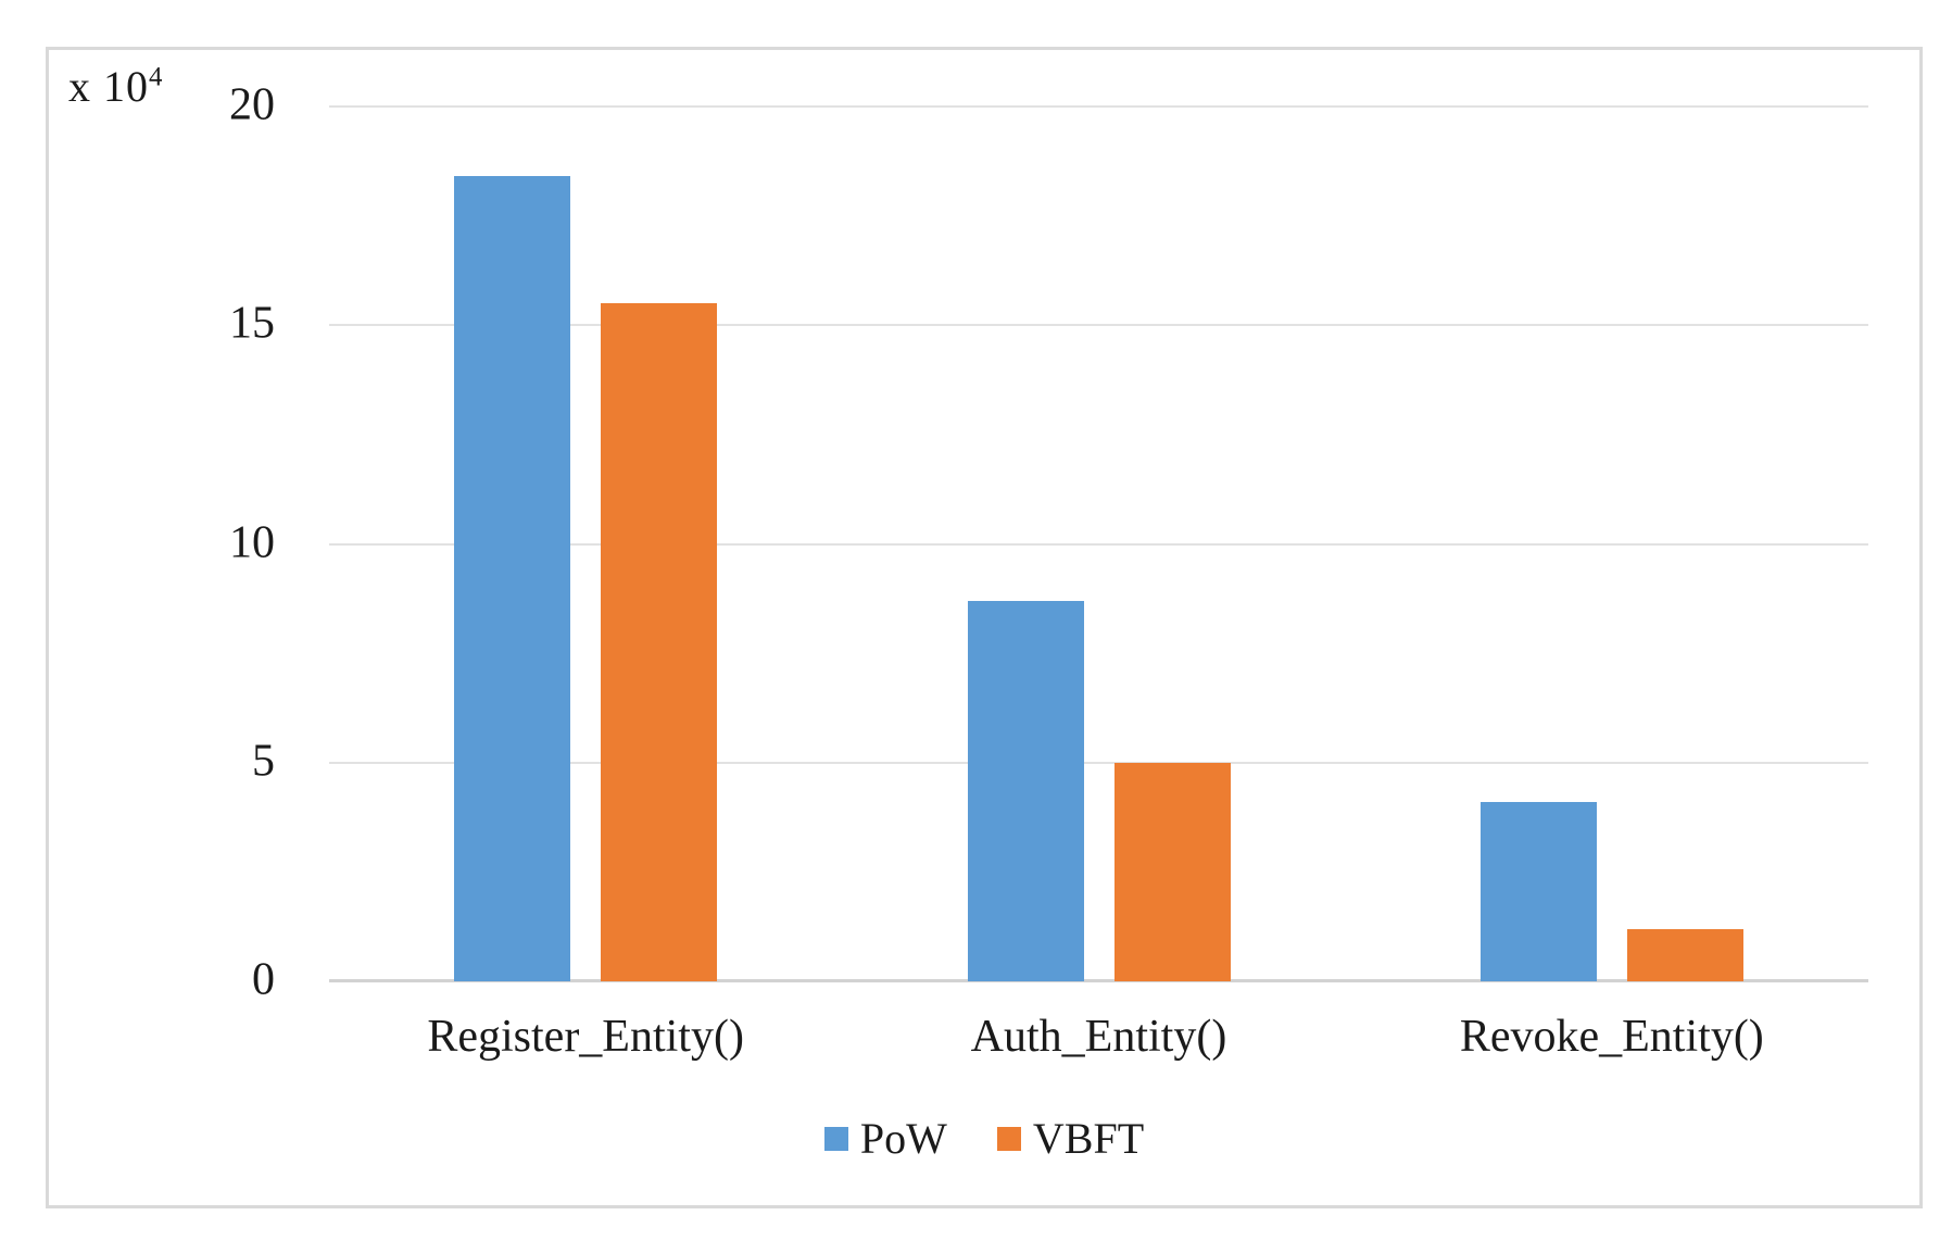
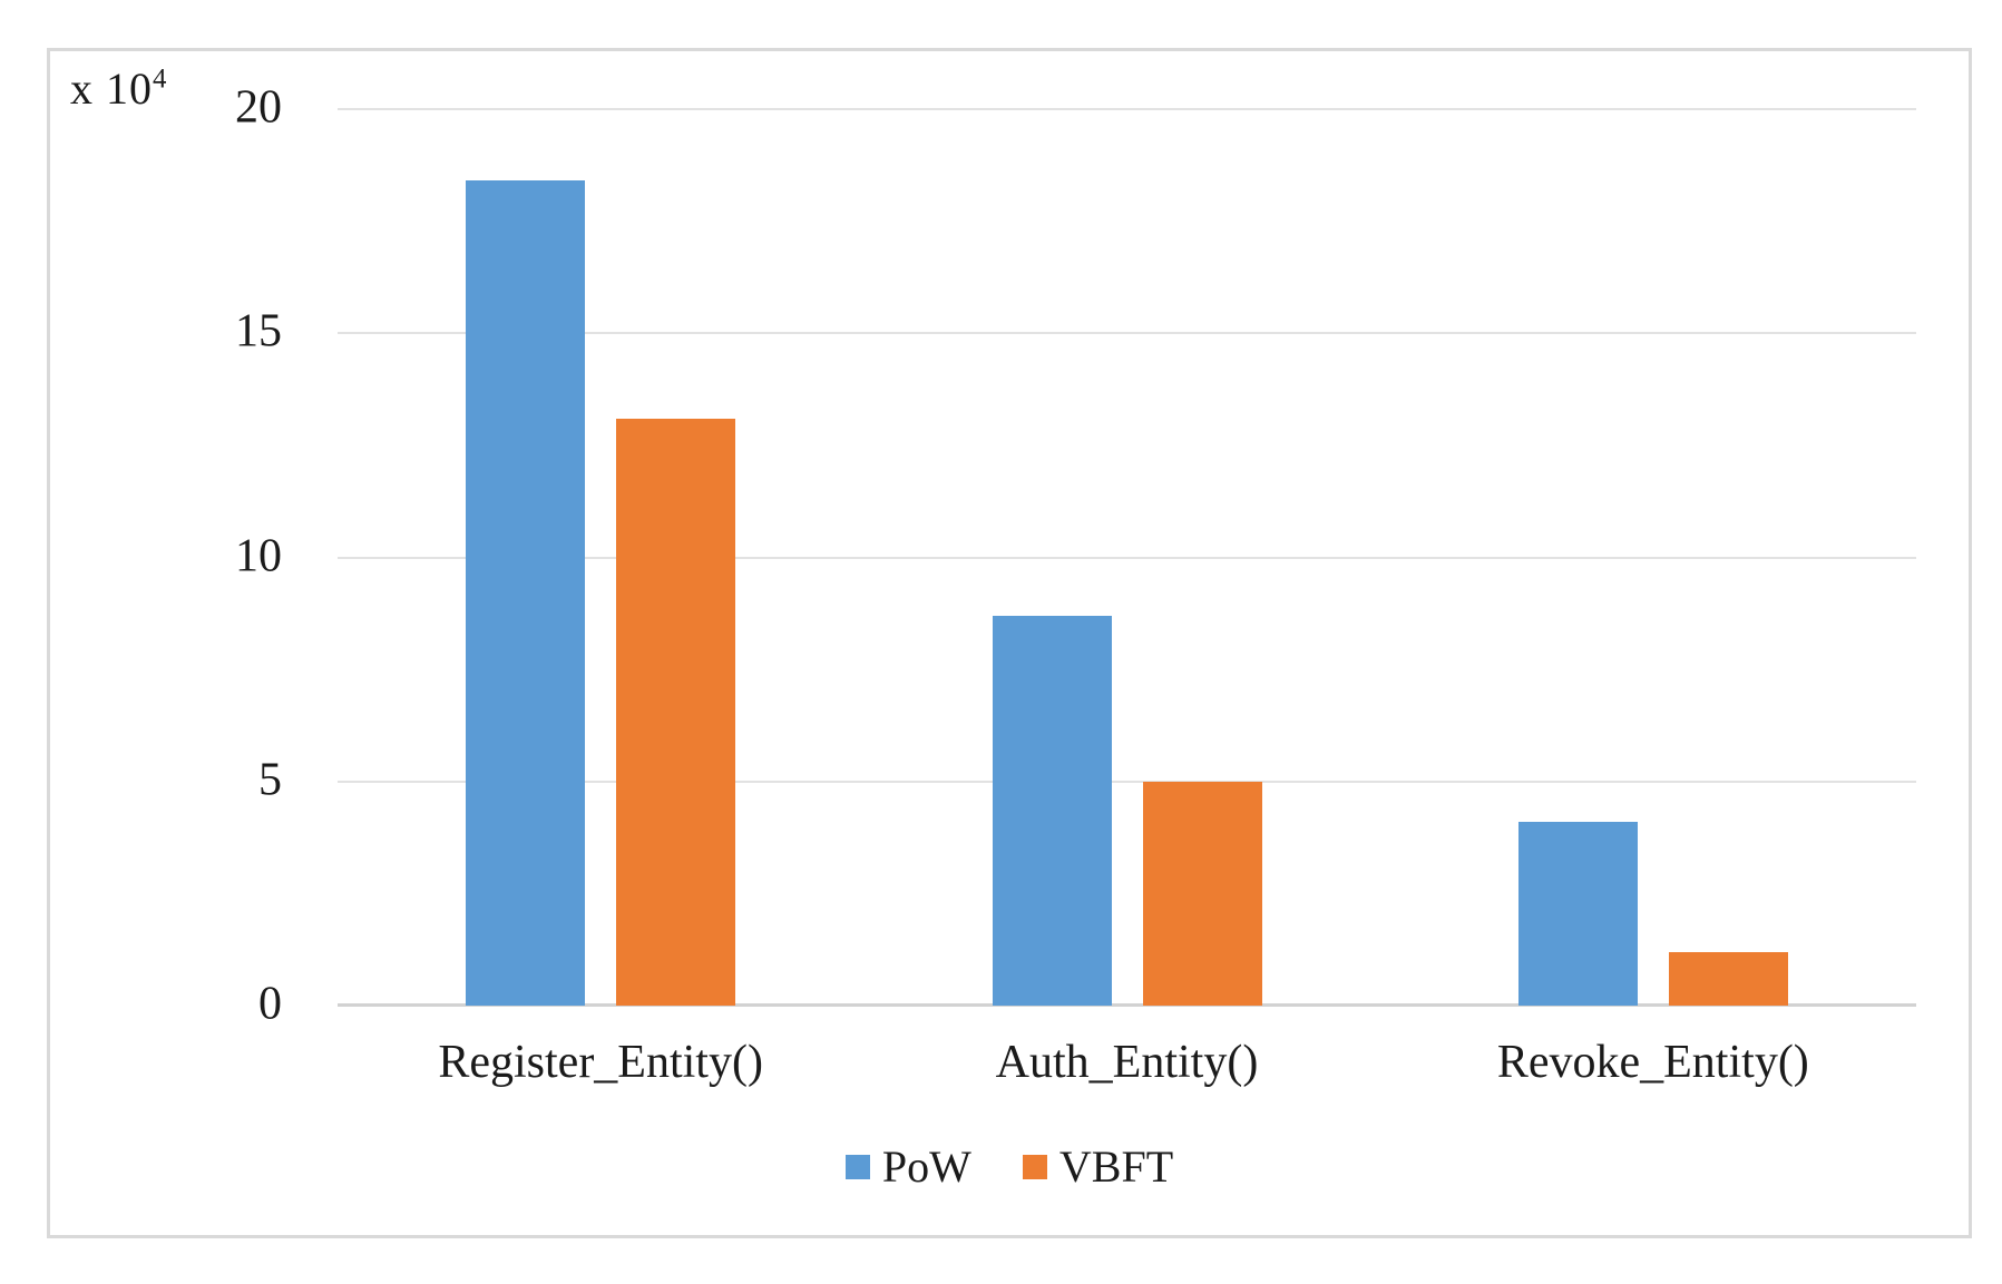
VBFT/Register_Entity(): 15.5 -> 13.1
